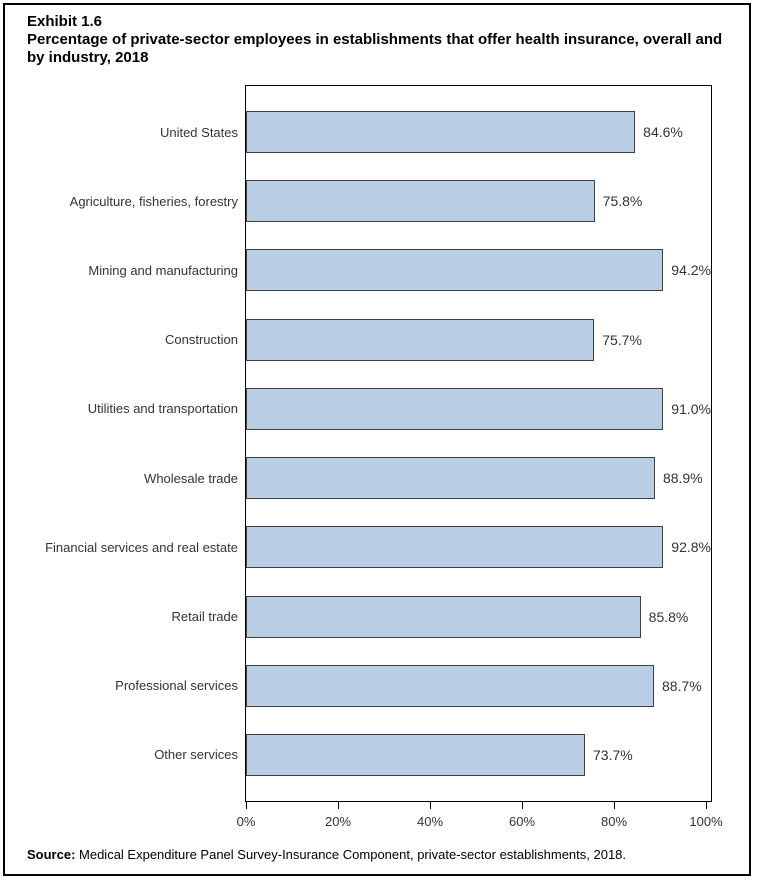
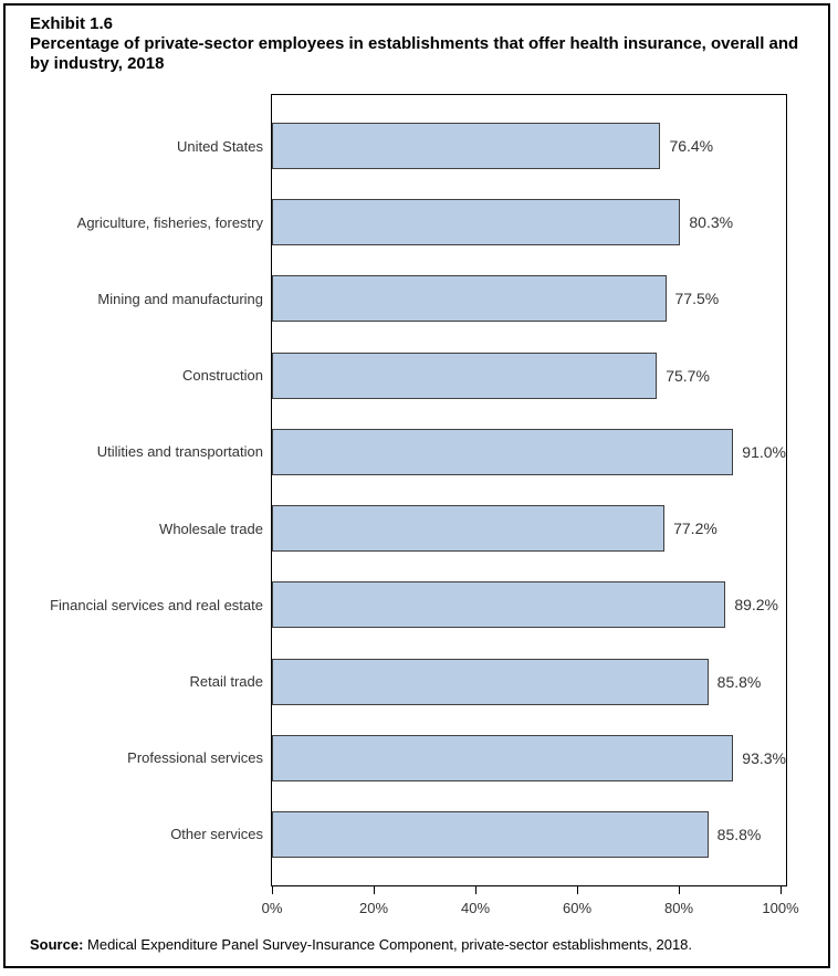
United States: 84.6% -> 76.4%
Agriculture, fisheries, forestry: 75.8% -> 80.3%
Mining and manufacturing: 94.2% -> 77.5%
Wholesale trade: 88.9% -> 77.2%
Financial services and real estate: 92.8% -> 89.2%
Professional services: 88.7% -> 93.3%
Other services: 73.7% -> 85.8%
